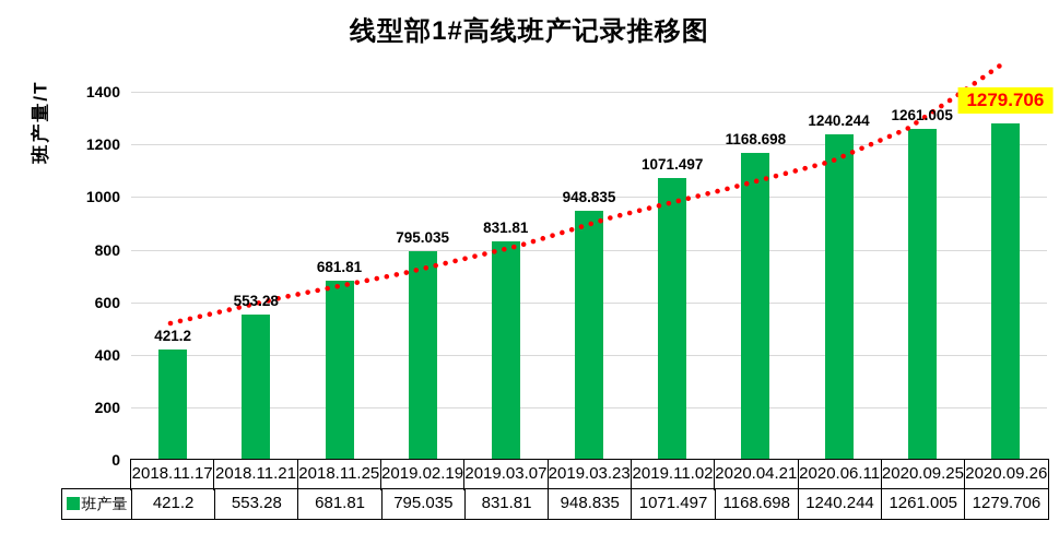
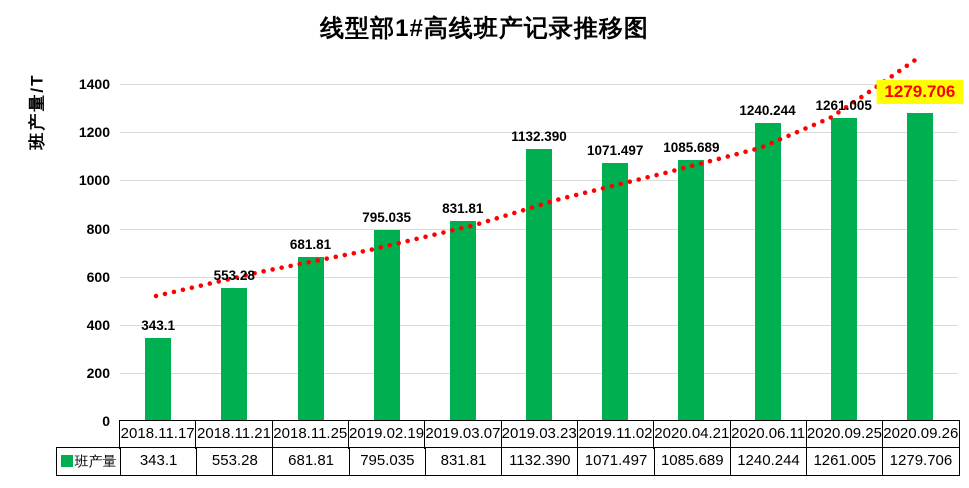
2018.11.17: 421.2 -> 343.1
2019.03.23: 948.835 -> 1132.390
2020.04.21: 1168.698 -> 1085.689
